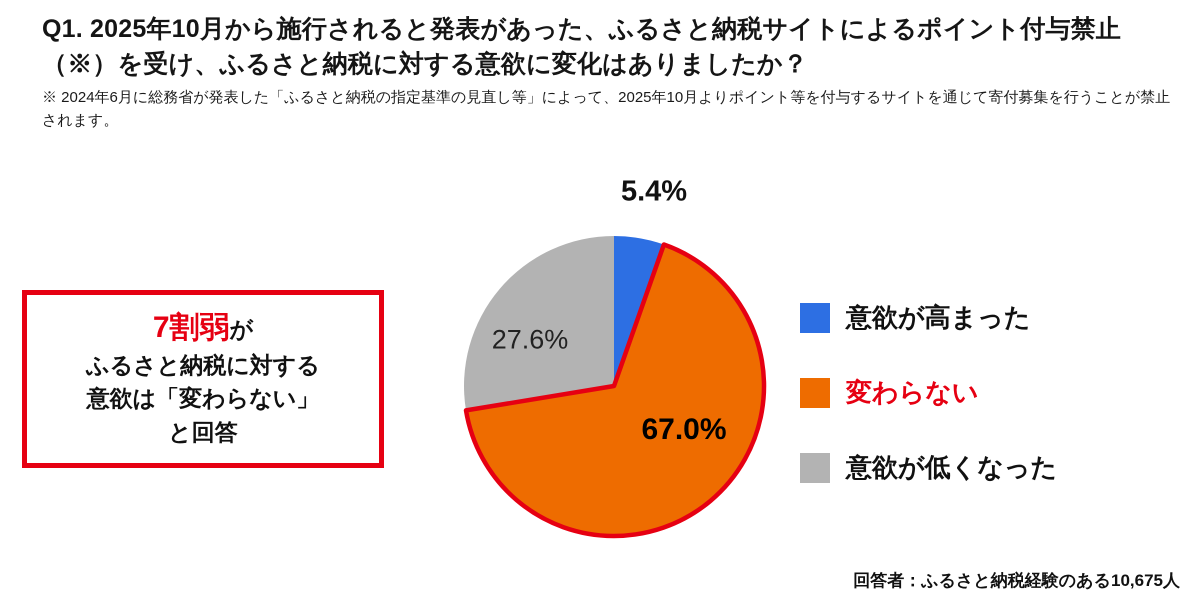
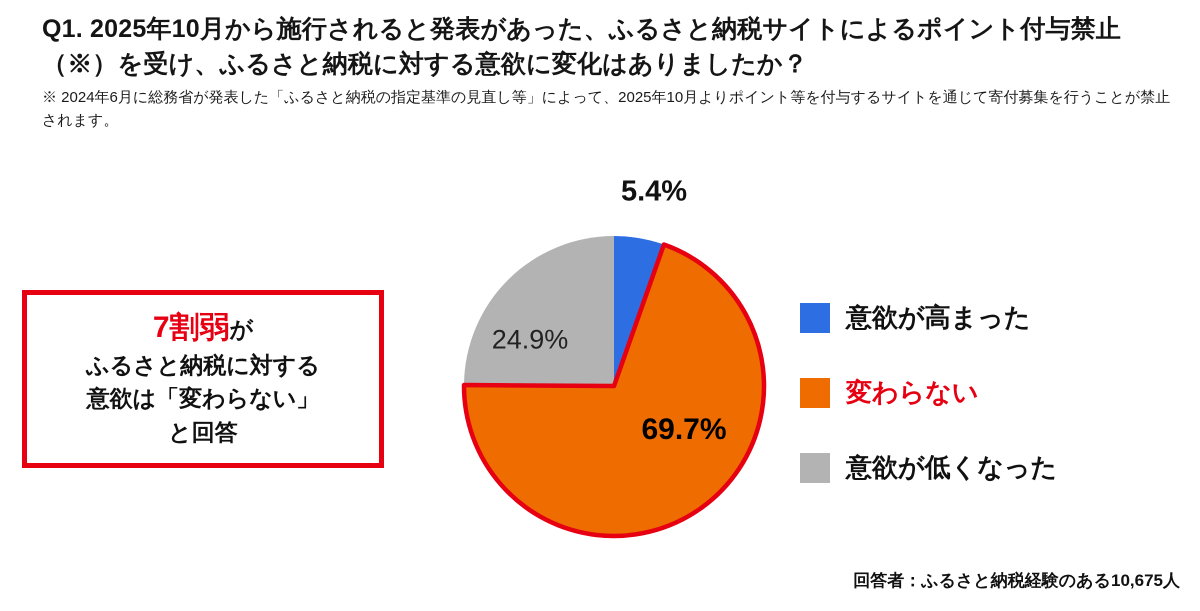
変わらない: 67.0% -> 69.7%
意欲が低くなった: 27.6% -> 24.9%
